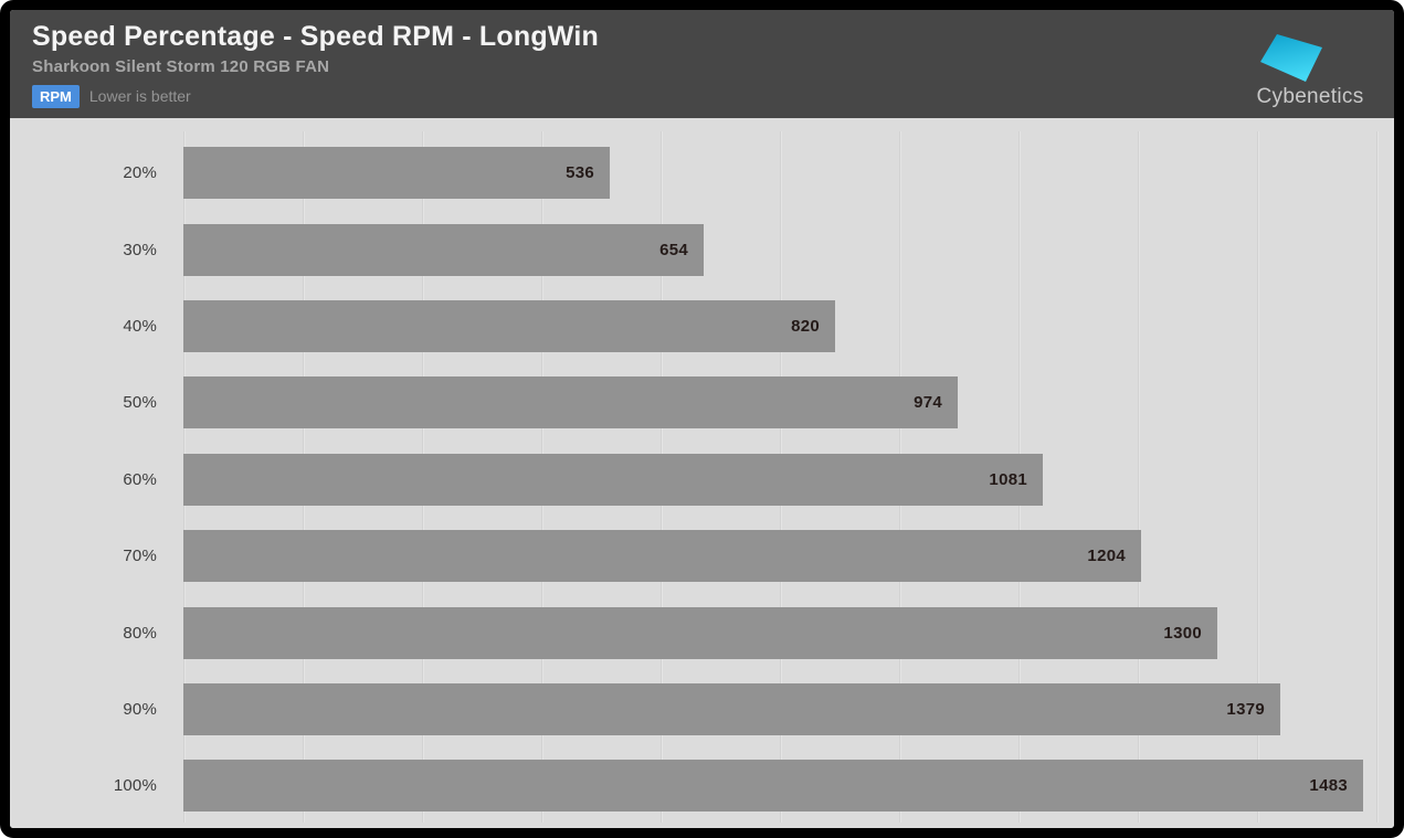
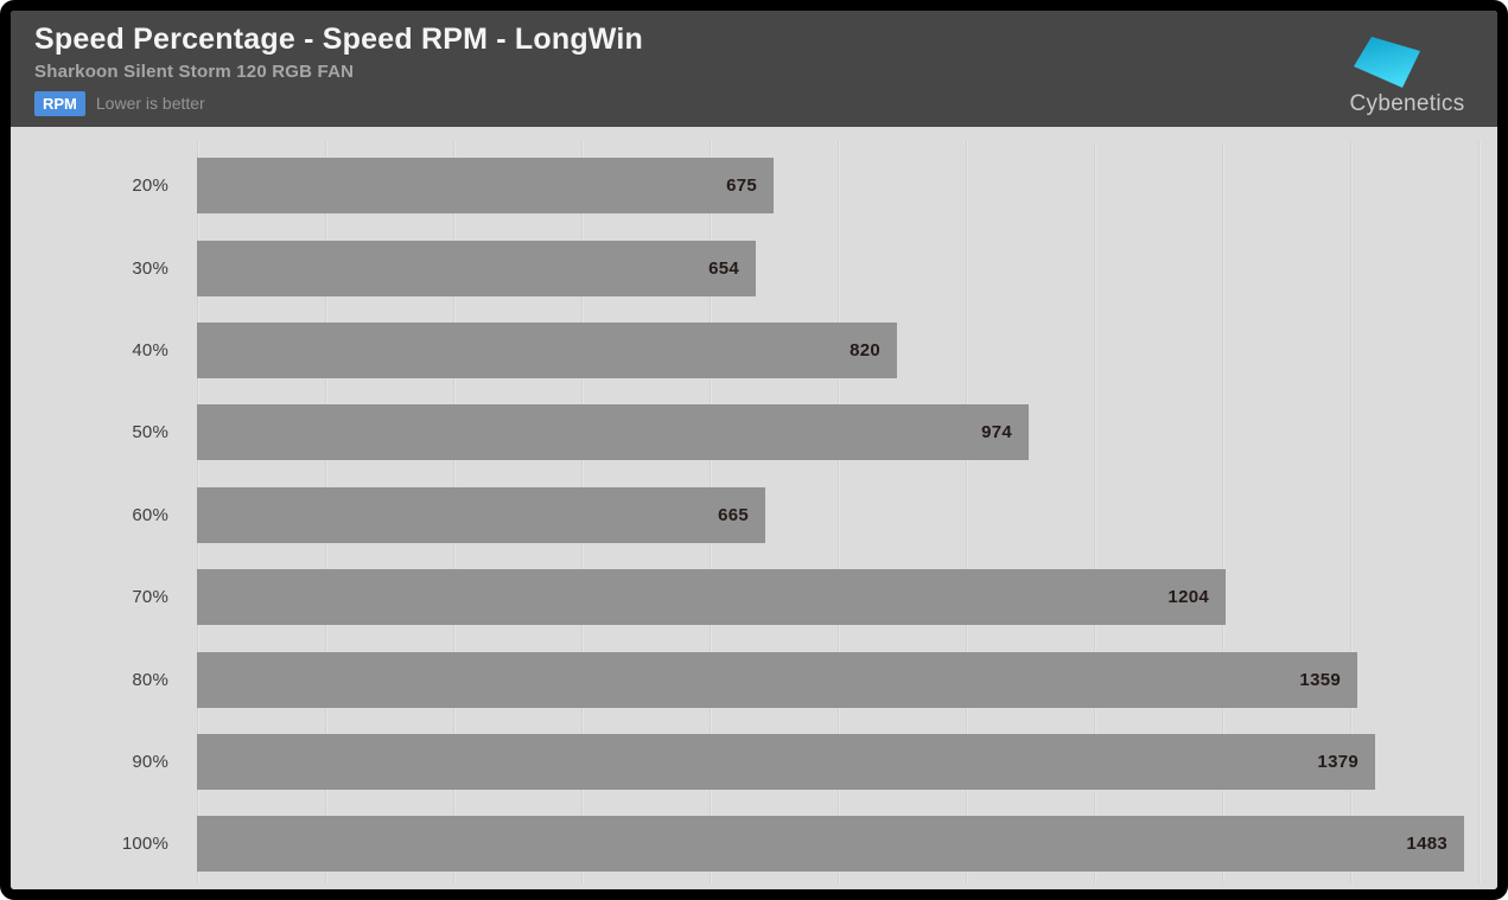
20%: 536 -> 675
60%: 1081 -> 665
80%: 1300 -> 1359
